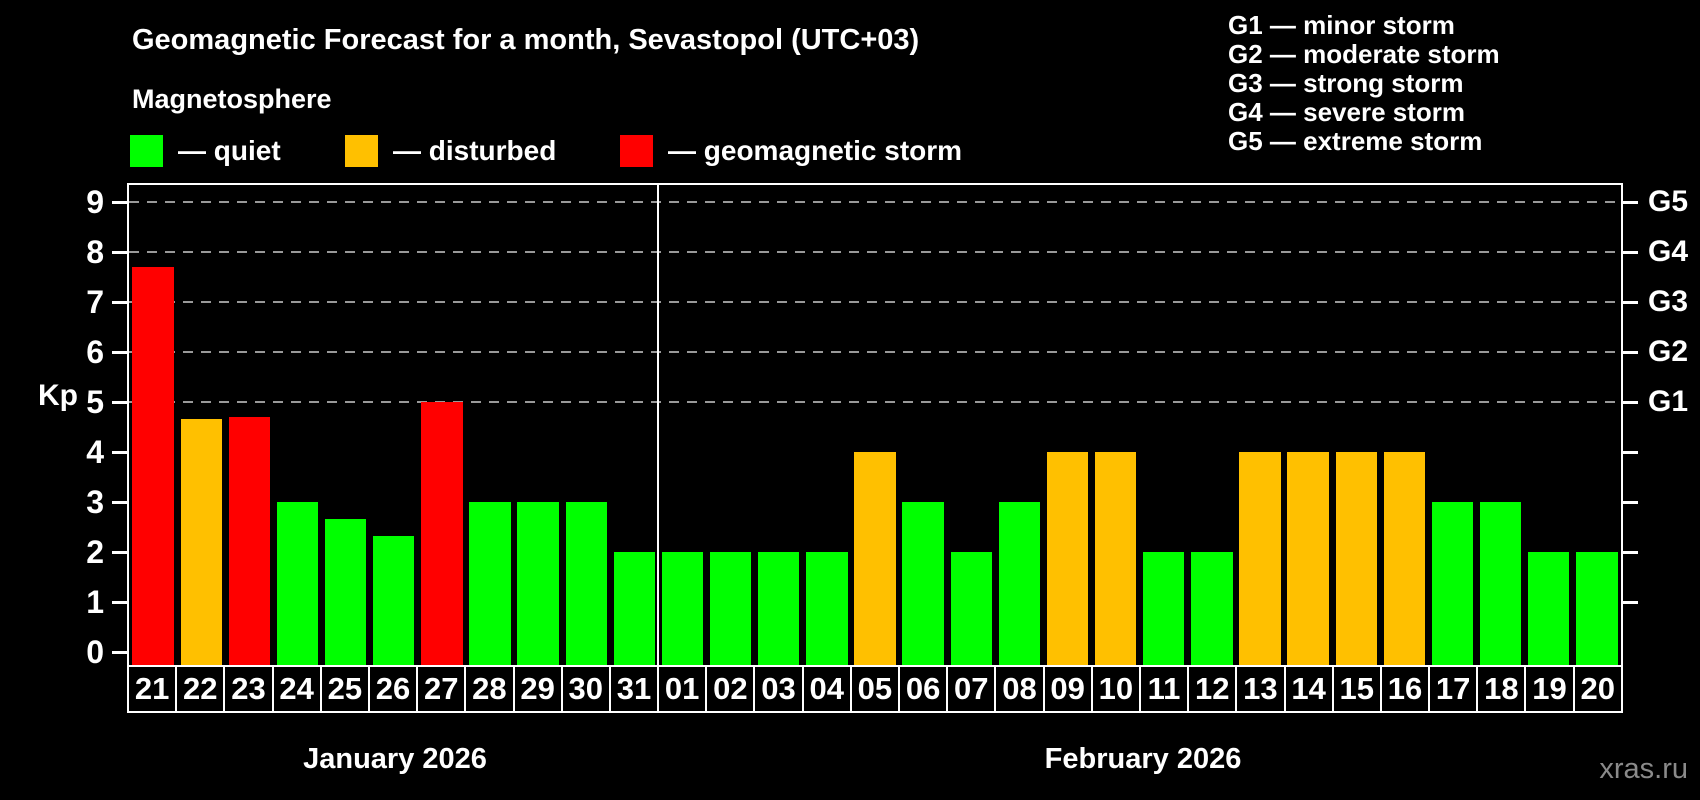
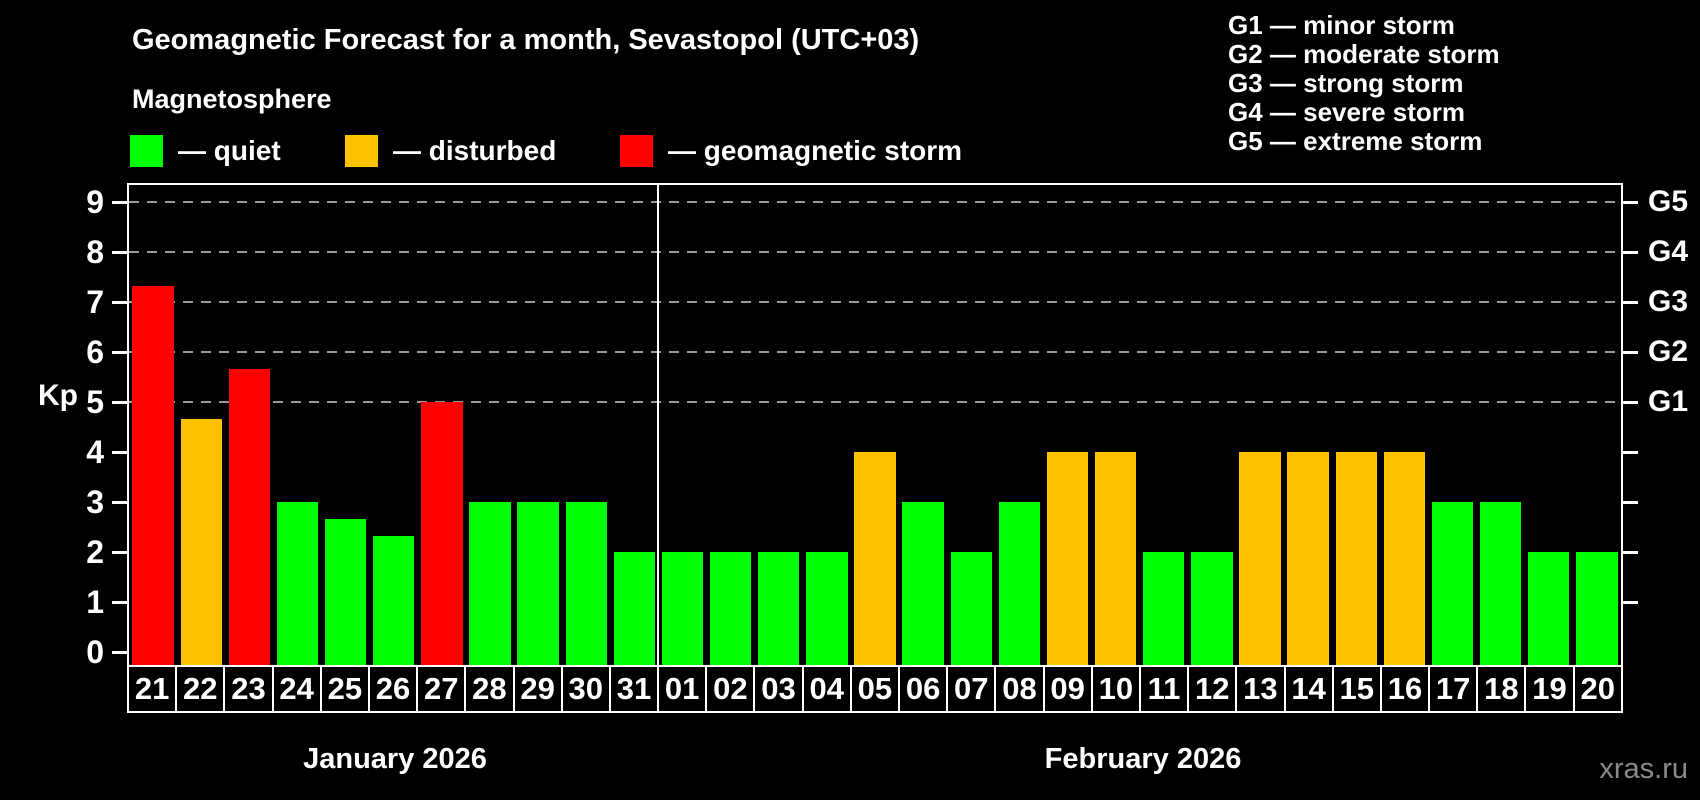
21: 7.7 -> 7.3
23: 4.7 -> 5.7
